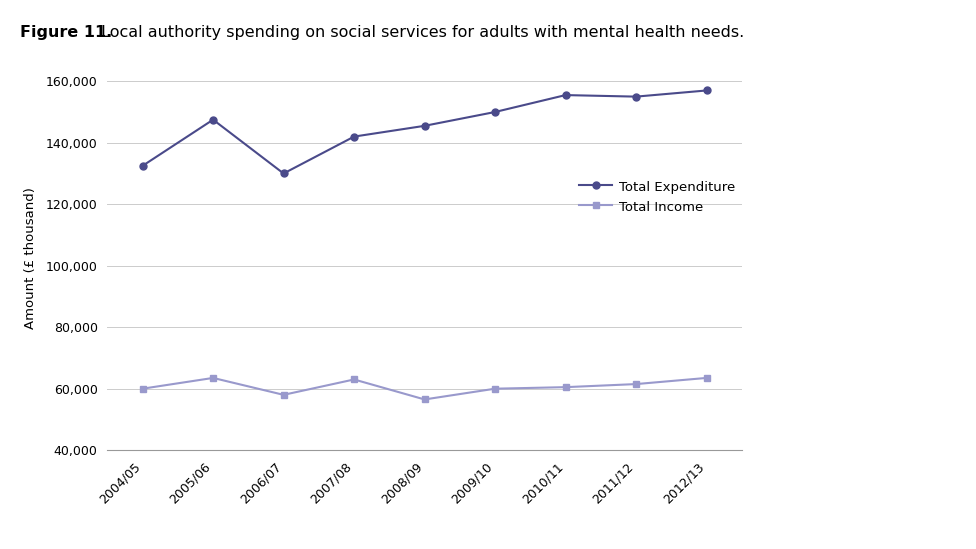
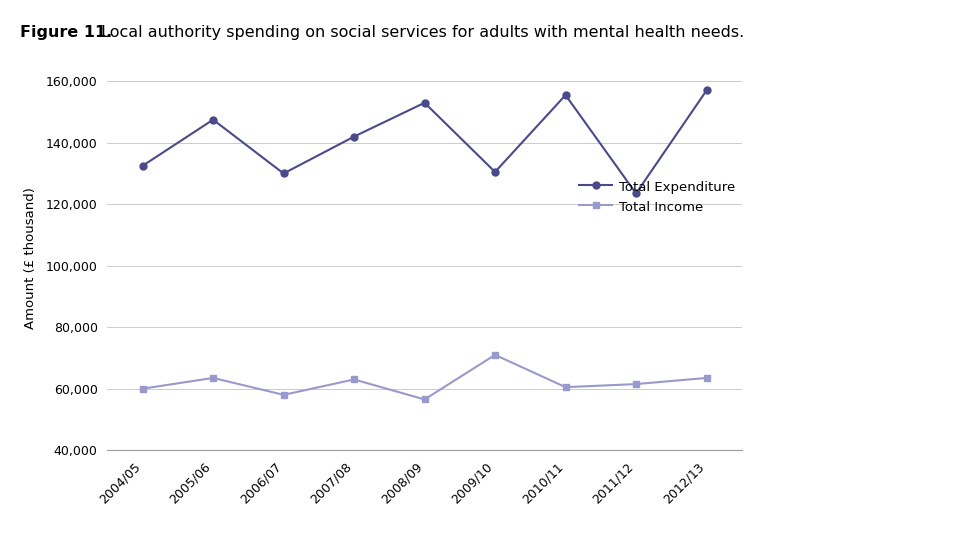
Total Expenditure/2008/09: 145,500 -> 153,000
Total Expenditure/2009/10: 150,000 -> 130,500
Total Income/2009/10: 60,000 -> 71,000
Total Expenditure/2011/12: 155,000 -> 123,500
